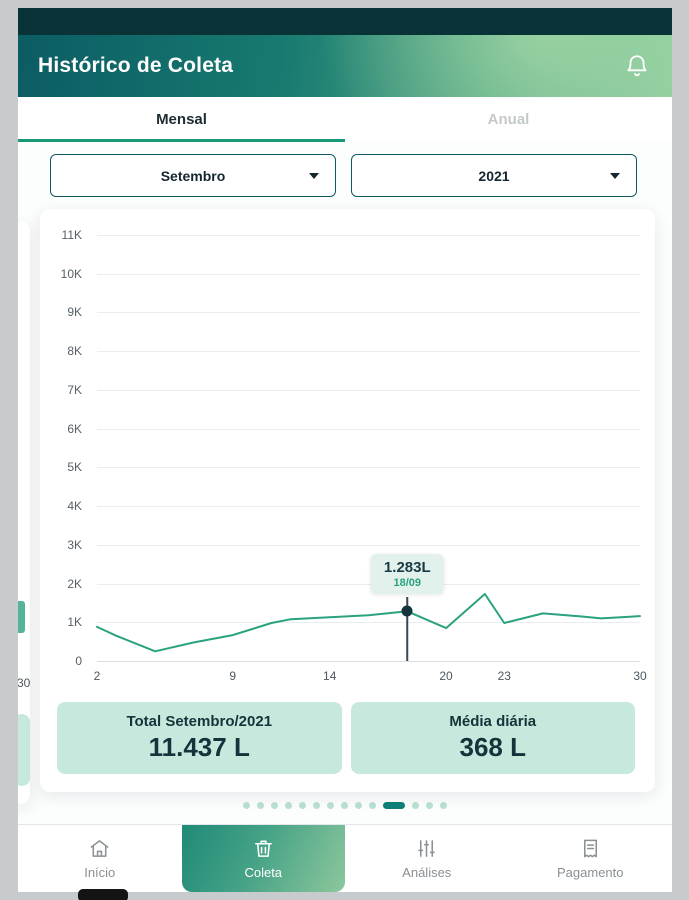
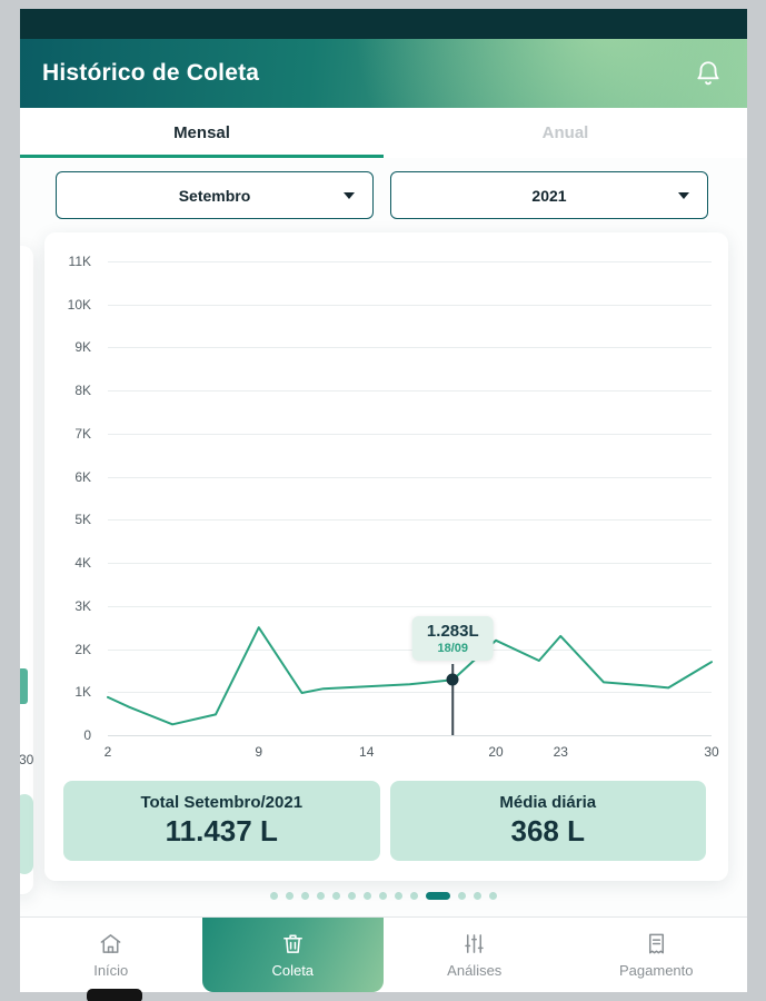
9: 0.7K -> 2.5K
20: 0.8K -> 2.2K
23: 1.0K -> 2.3K
30: 1.2K -> 1.7K
